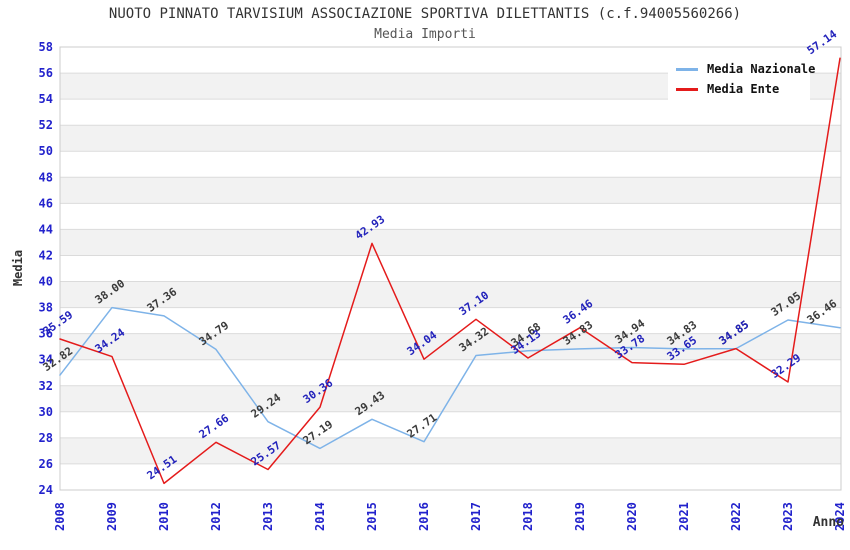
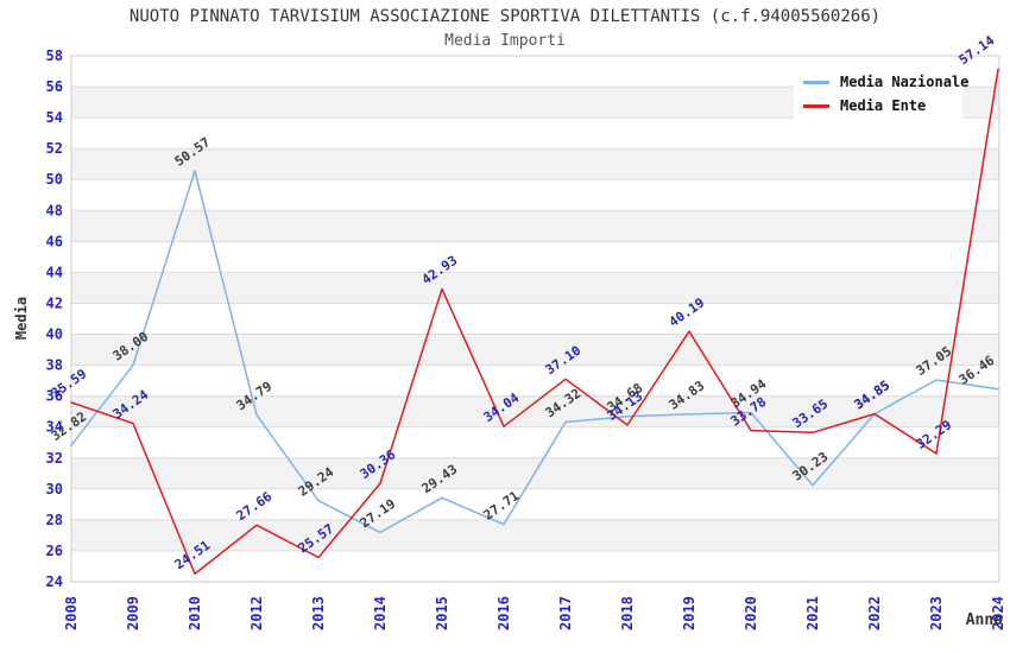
Media Nazionale/2010: 37.36 -> 50.57
Media Ente/2019: 36.46 -> 40.19
Media Nazionale/2021: 34.83 -> 30.23
